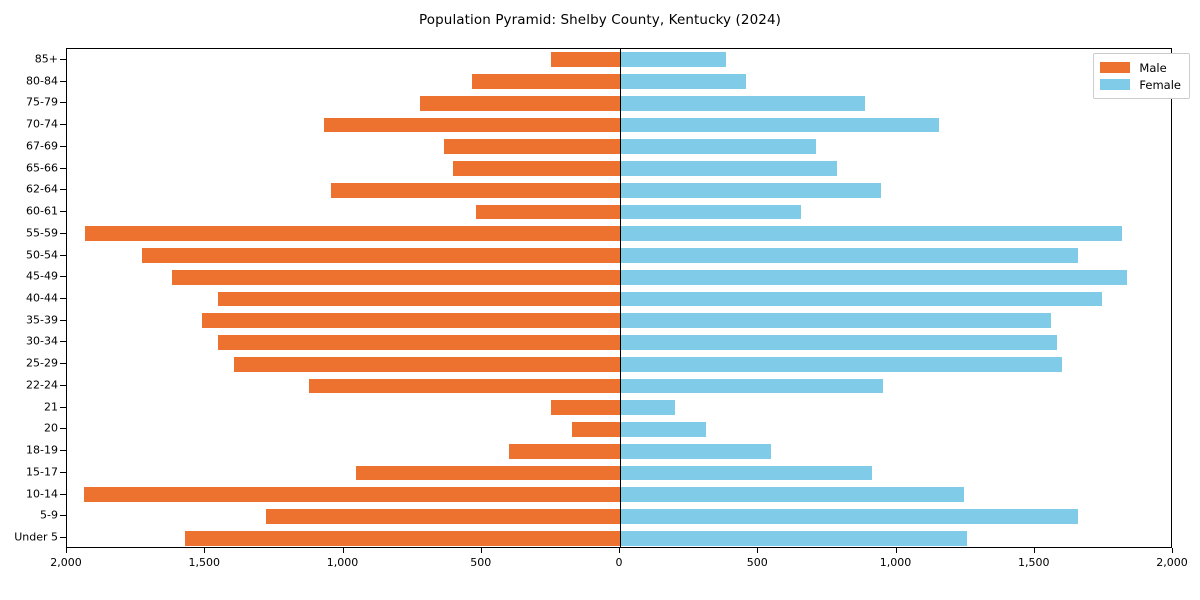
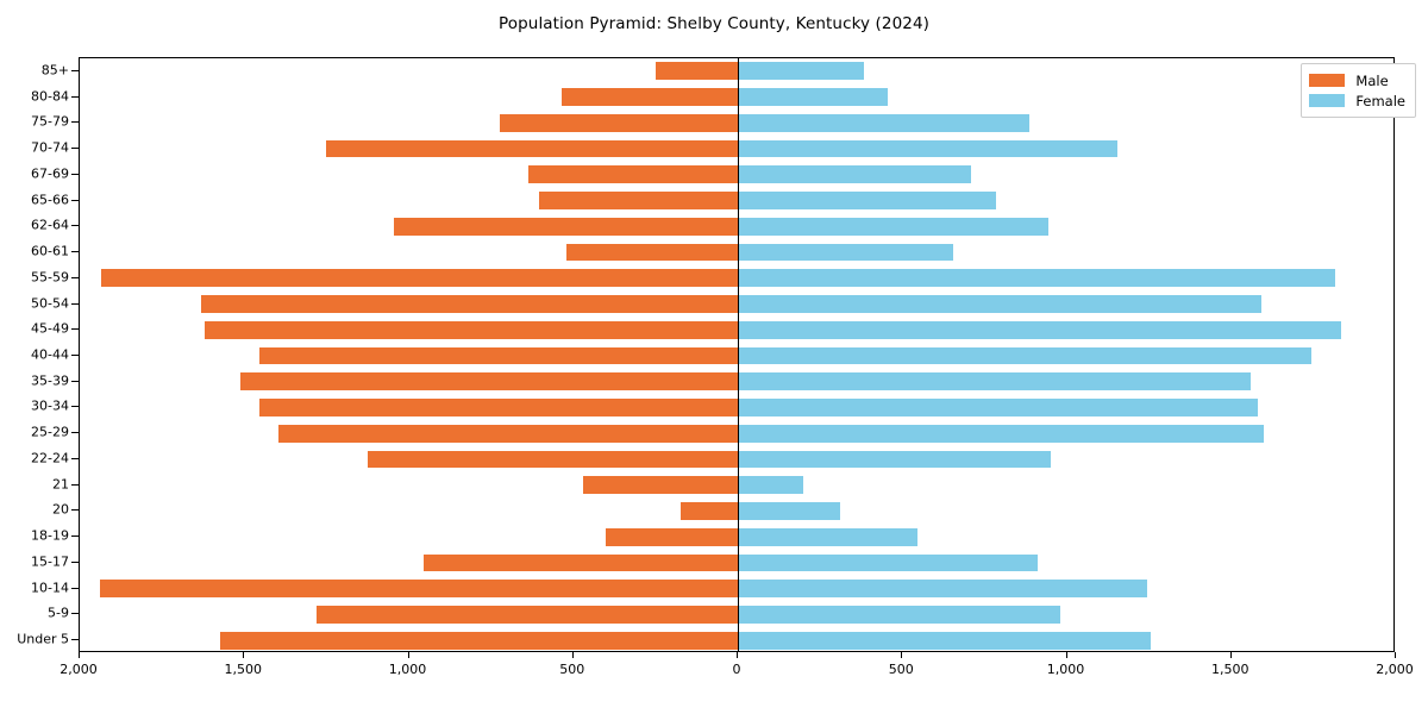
Male/70-74: 1070 -> 1250
Male/50-54: 1730 -> 1630
Female/50-54: 1660 -> 1590
Male/21: 250 -> 470
Female/5-9: 1660 -> 980
